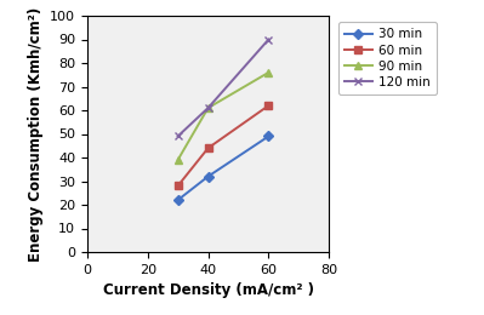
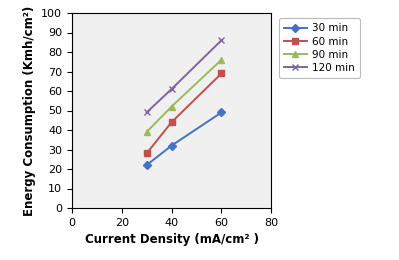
90 min/40: 61 -> 52
60 min/60: 62 -> 69
120 min/60: 90 -> 86
